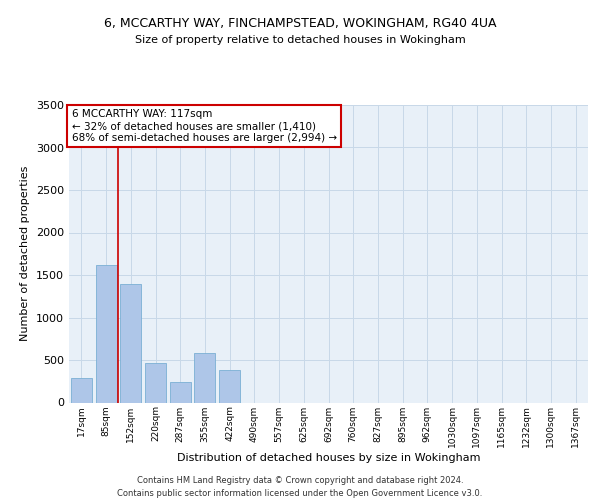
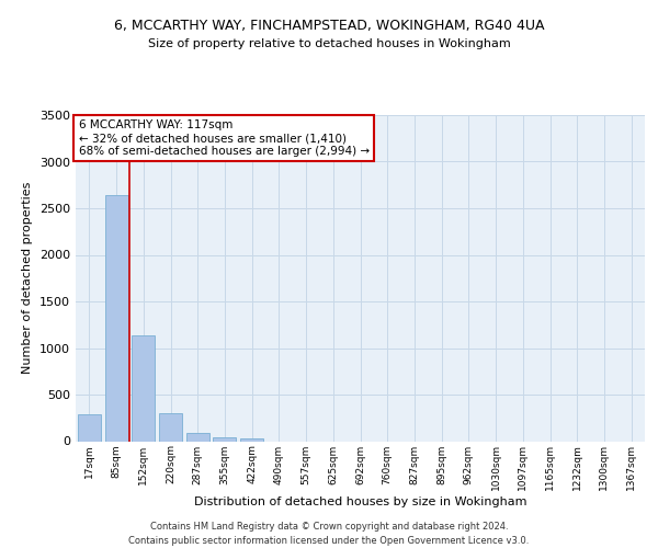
85sqm: 1620 -> 2640
152sqm: 1400 -> 1140
220sqm: 460 -> 300
287sqm: 240 -> 80
355sqm: 580 -> 40
422sqm: 380 -> 30
